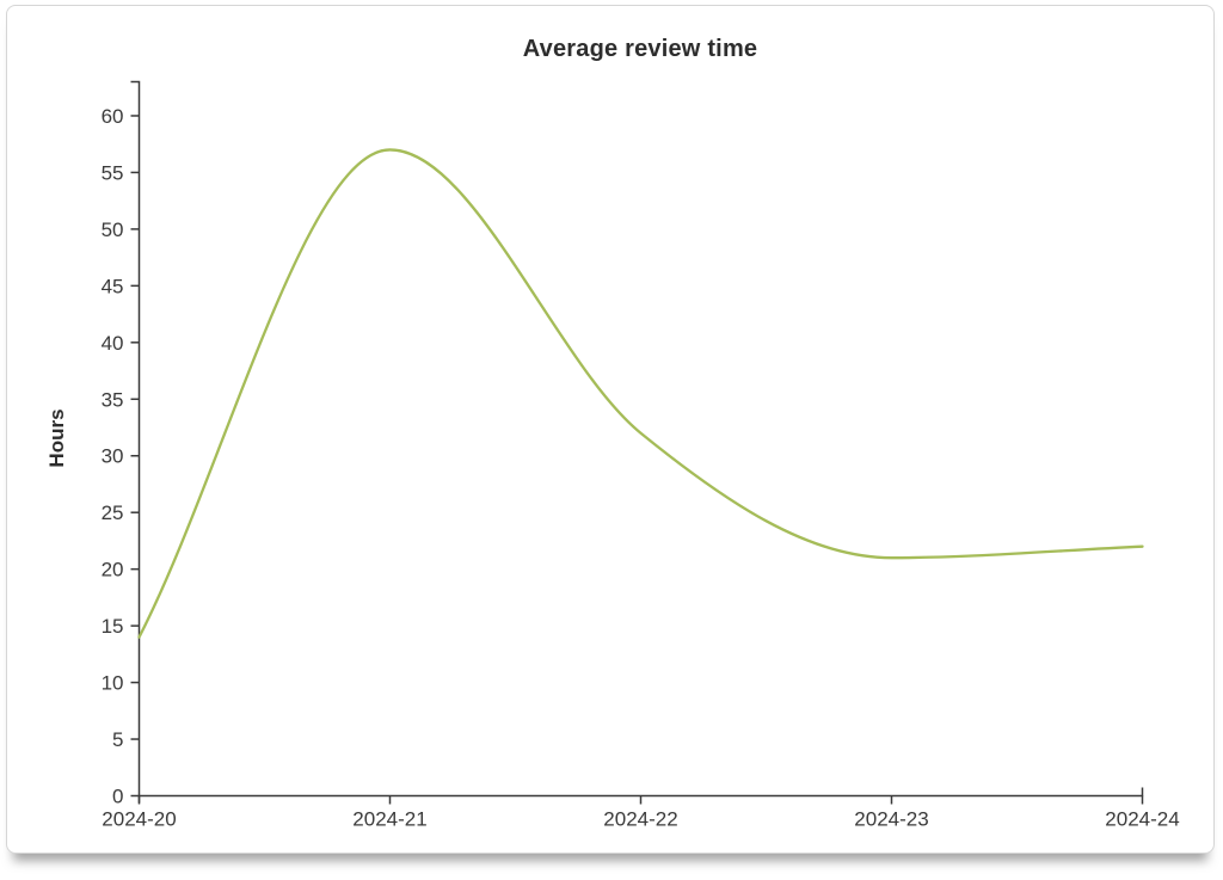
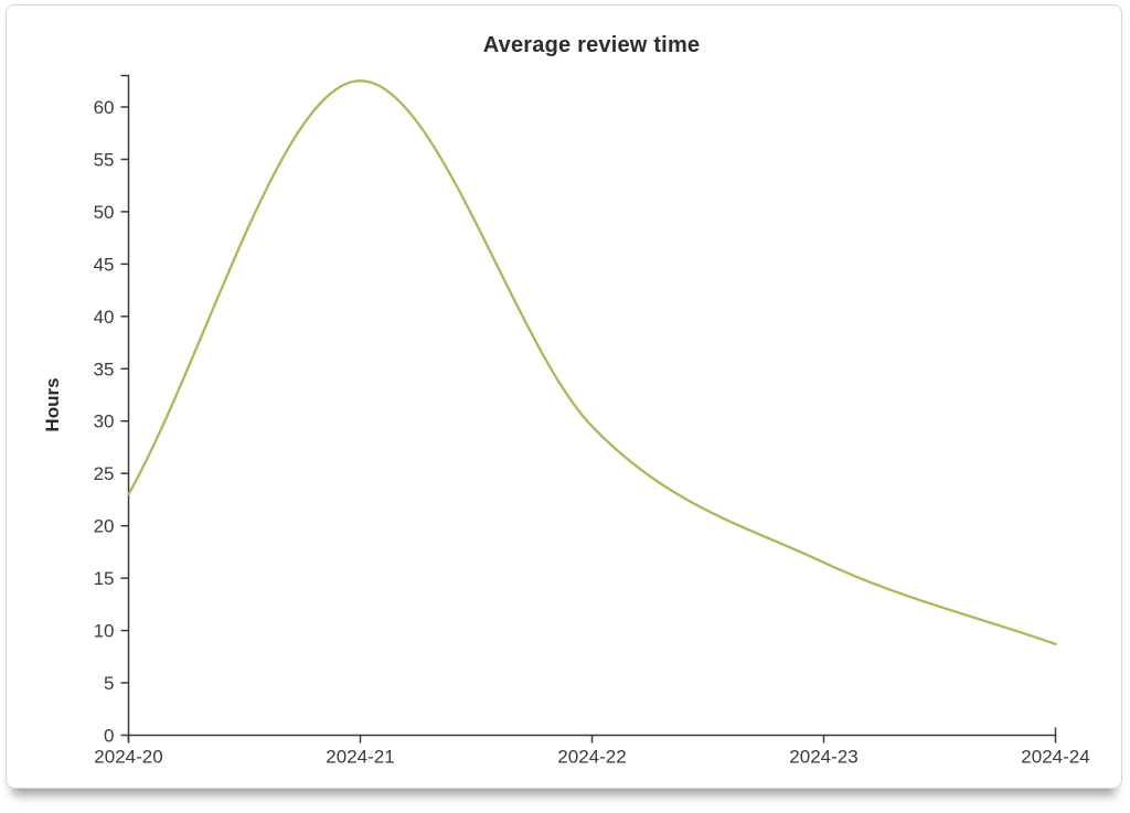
2024-20: 14 -> 23
2024-21: 57 -> 62
2024-22: 32 -> 30
2024-23: 21 -> 16
2024-24: 22 -> 9
